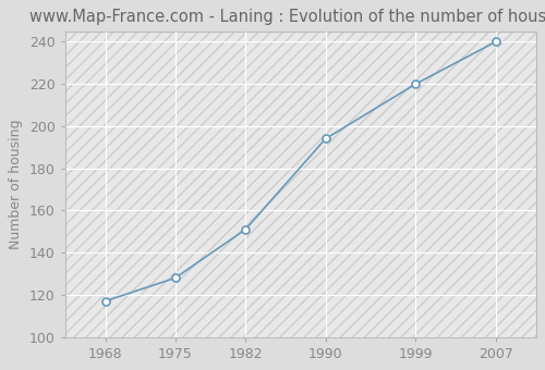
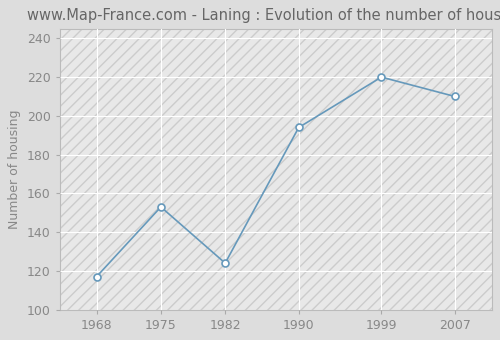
1975: 128 -> 153
1982: 151 -> 124
2007: 240 -> 210
